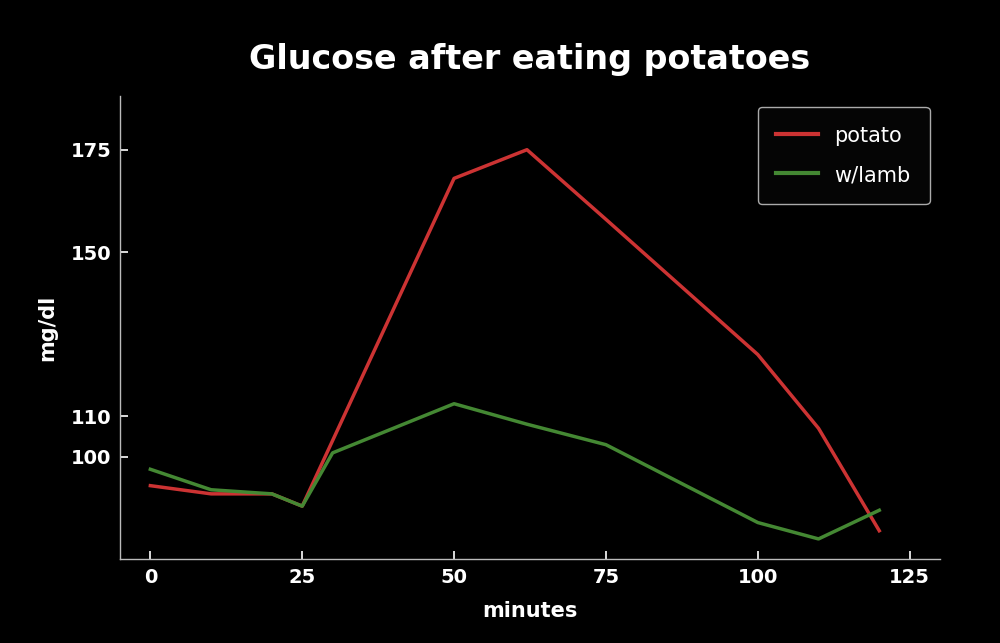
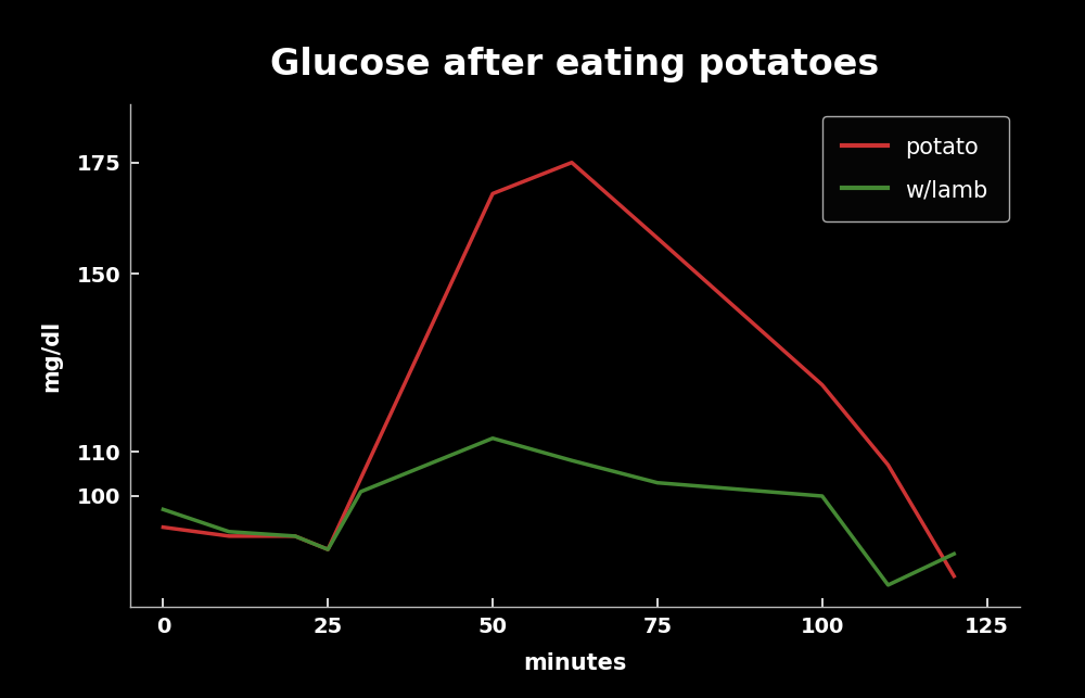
w/lamb/100: 84 -> 100
